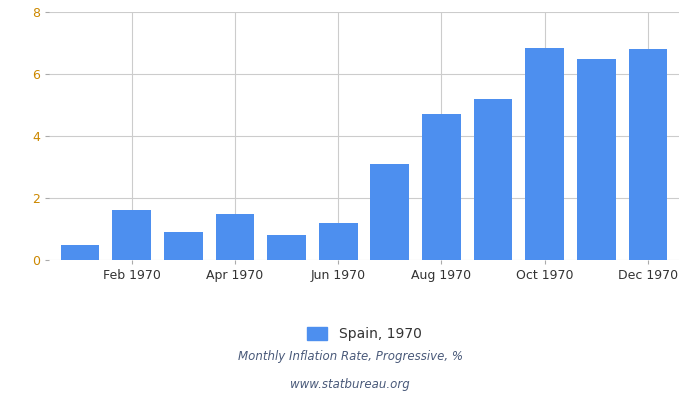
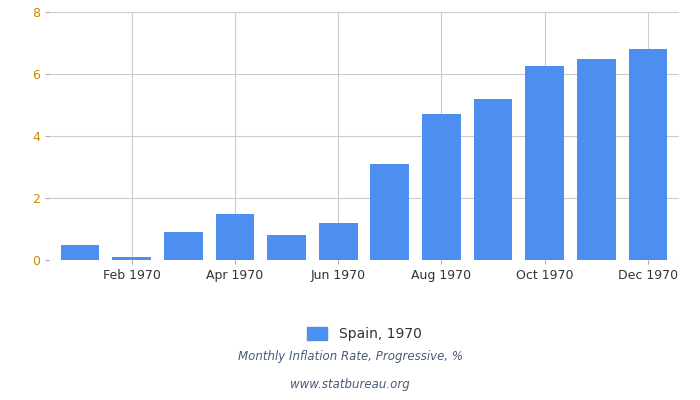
Feb 1970: 1.60 -> 0.10
Oct 1970: 6.85 -> 6.25
